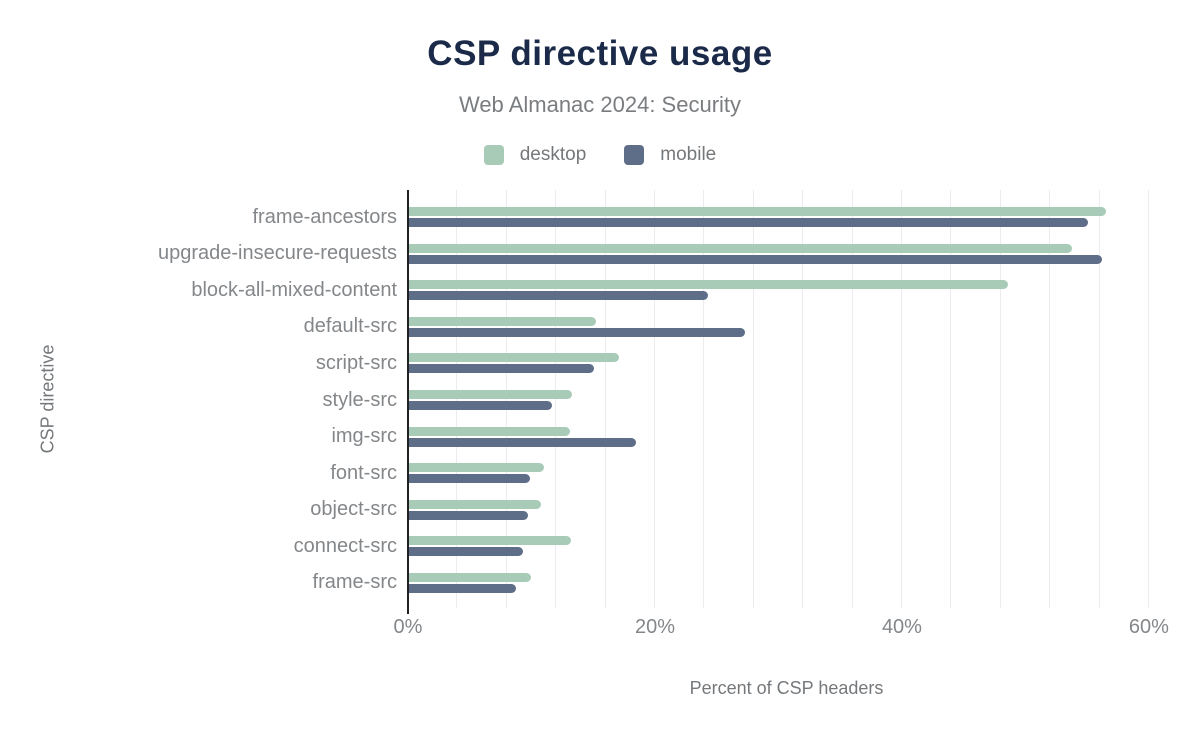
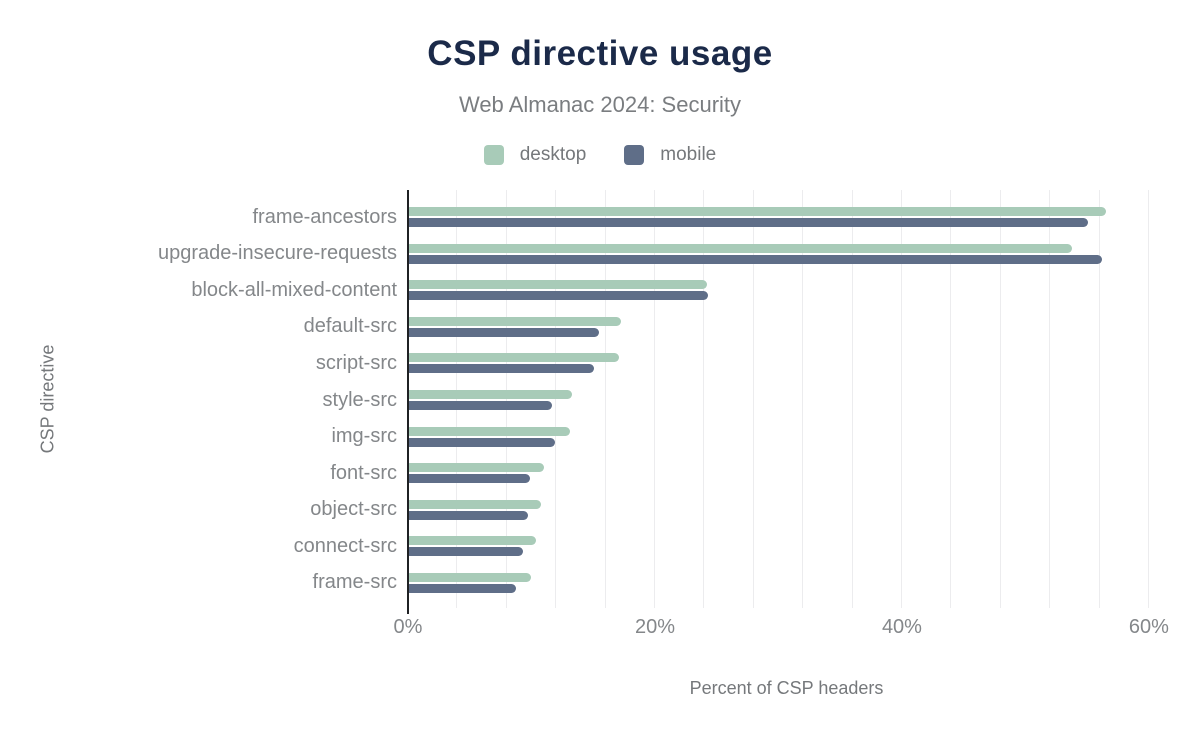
desktop/block-all-mixed-content: 48.5% -> 24.1%
desktop/default-src: 15.1% -> 17.2%
mobile/default-src: 27.2% -> 15.4%
mobile/img-src: 18.4% -> 11.8%
desktop/connect-src: 13.1% -> 10.3%
